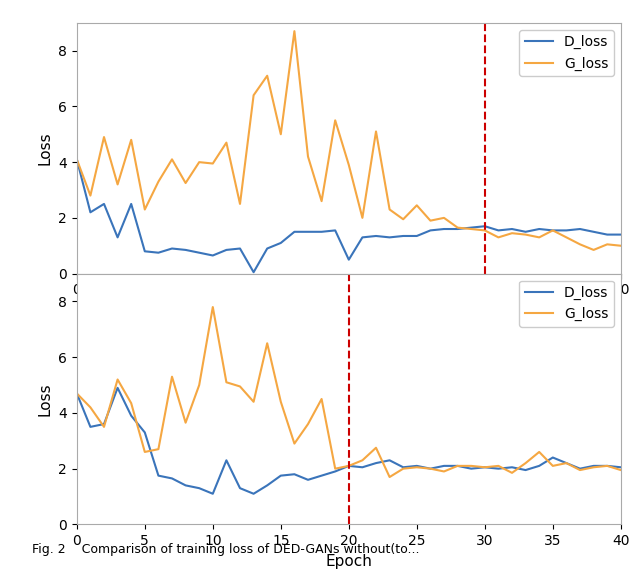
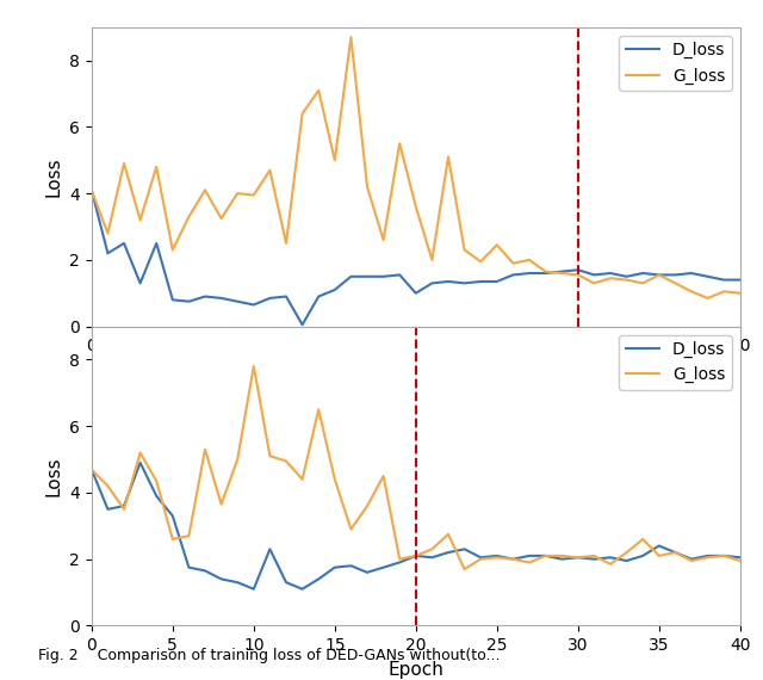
D_loss/20: 0.50 -> 1.00
G_loss/20: 3.90 -> 3.60
